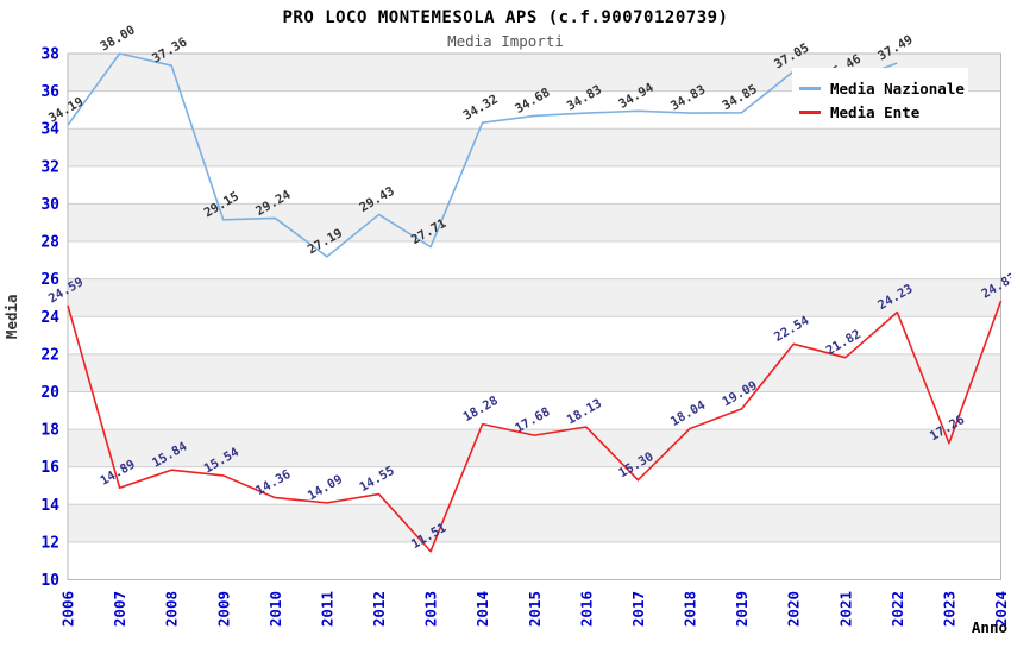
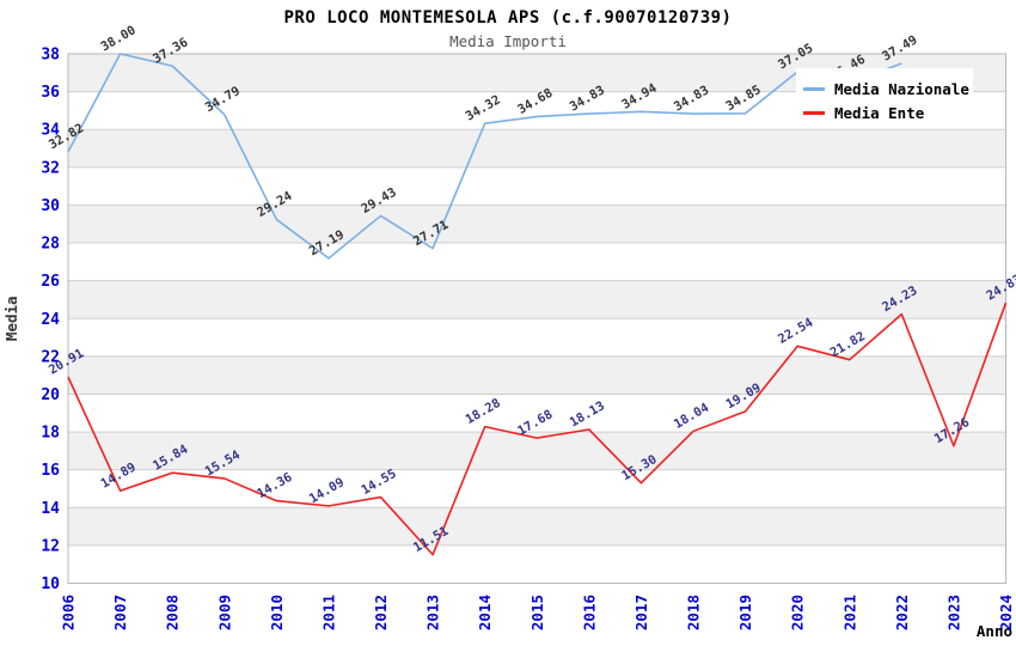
Media Nazionale/2006: 34.19 -> 32.82
Media Ente/2006: 24.59 -> 20.91
Media Nazionale/2009: 29.15 -> 34.79
